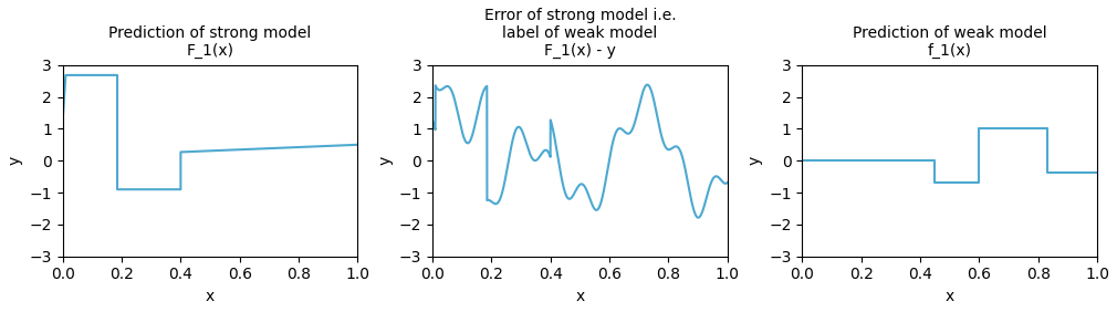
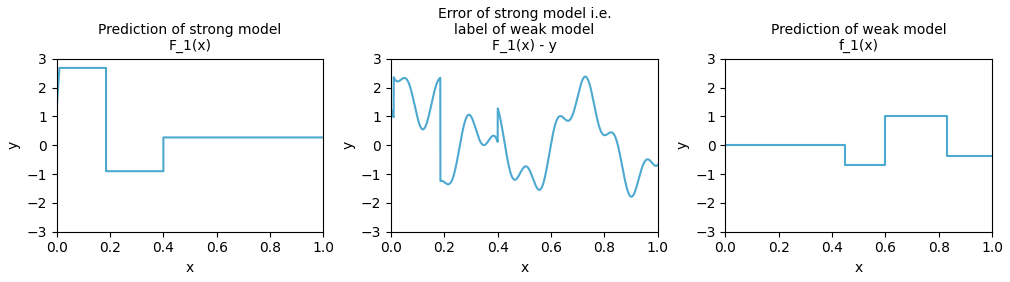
Prediction of strong model F_1(x)/1.0: 0.50 -> 0.27
